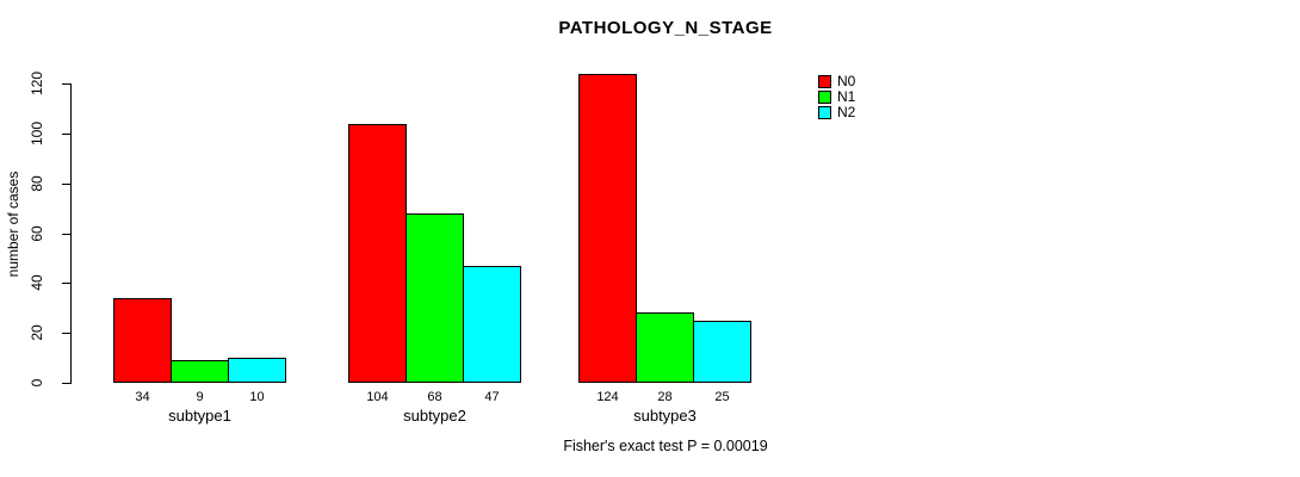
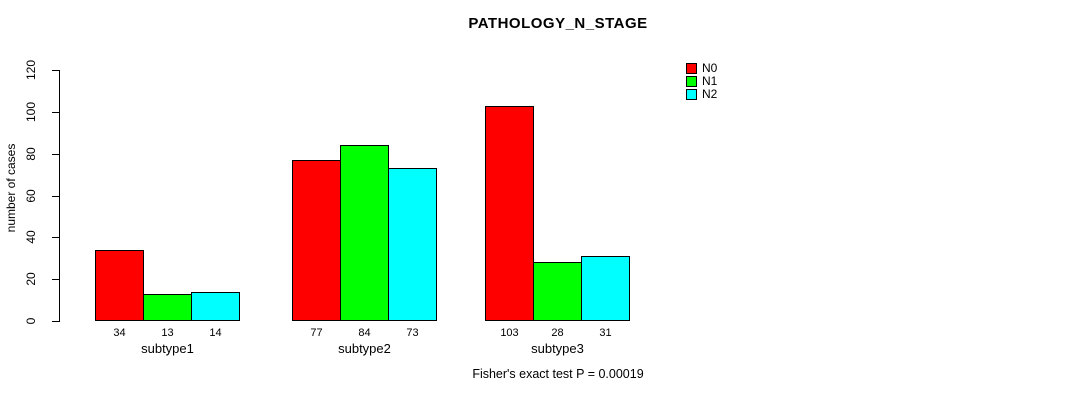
N1/subtype1: 9 -> 13
N2/subtype1: 10 -> 14
N0/subtype2: 104 -> 77
N1/subtype2: 68 -> 84
N2/subtype2: 47 -> 73
N0/subtype3: 124 -> 103
N2/subtype3: 25 -> 31
